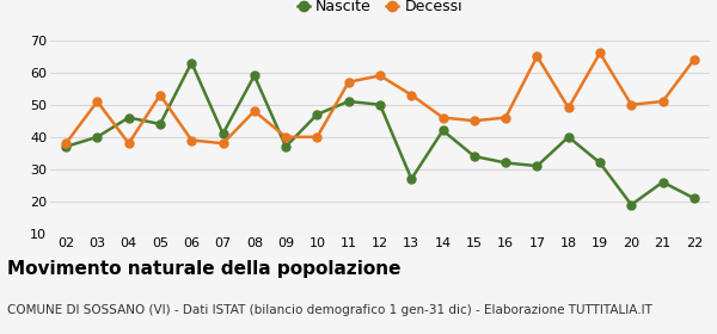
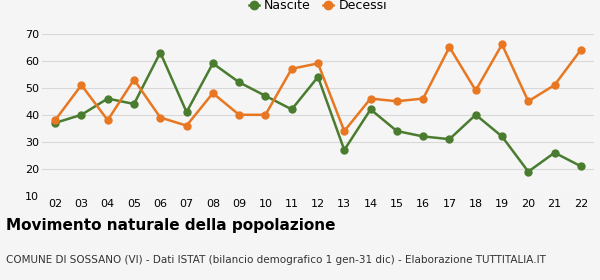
Decessi/07: 38 -> 36
Nascite/09: 37 -> 52
Nascite/11: 51 -> 42
Nascite/12: 50 -> 54
Decessi/13: 53 -> 34
Decessi/20: 50 -> 45
